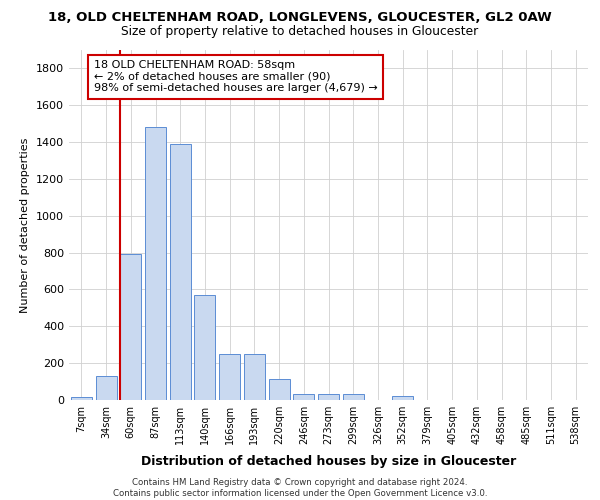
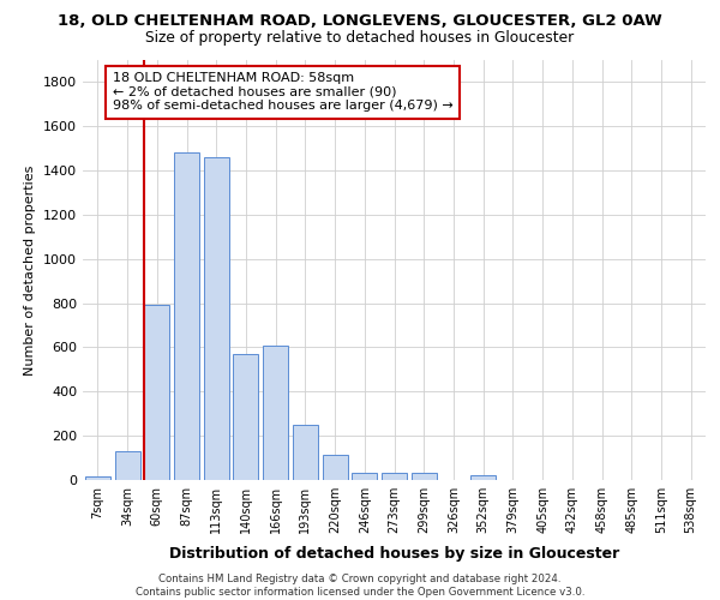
113sqm: 1390 -> 1460
166sqm: 250 -> 610
